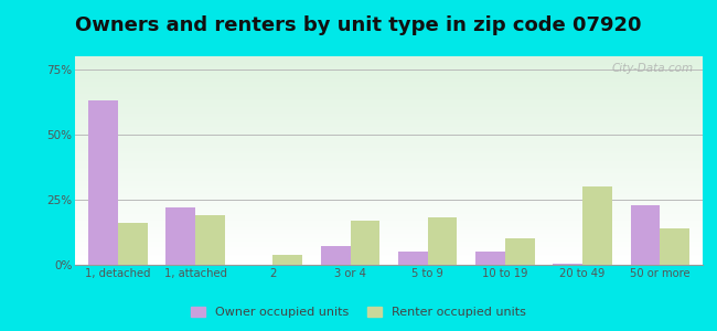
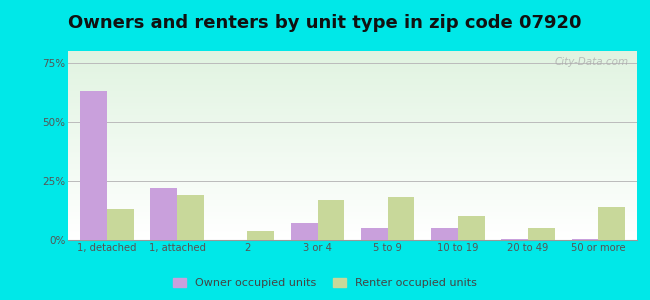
Renter occupied units/1, detached: 16% -> 13%
Renter occupied units/20 to 49: 30% -> 5%
Owner occupied units/50 or more: 23.0% -> 0.5%
